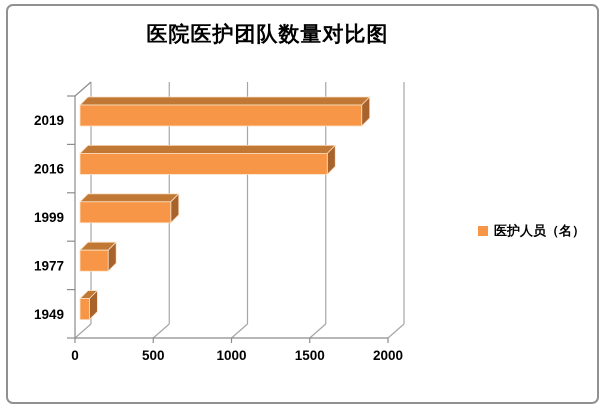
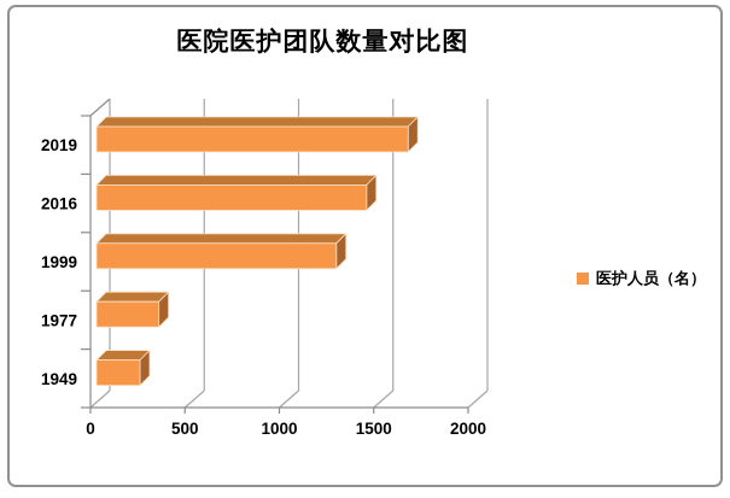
2019: 1800 -> 1650
2016: 1580 -> 1430
1999: 580 -> 1270
1977: 180 -> 330
1949: 60 -> 230
